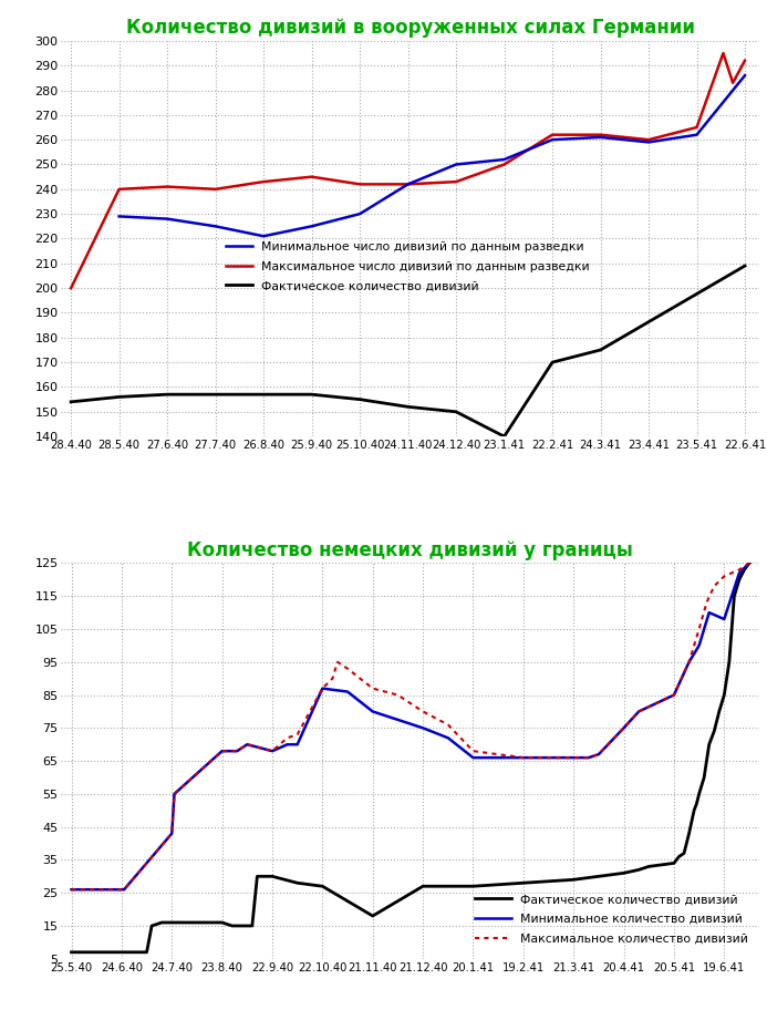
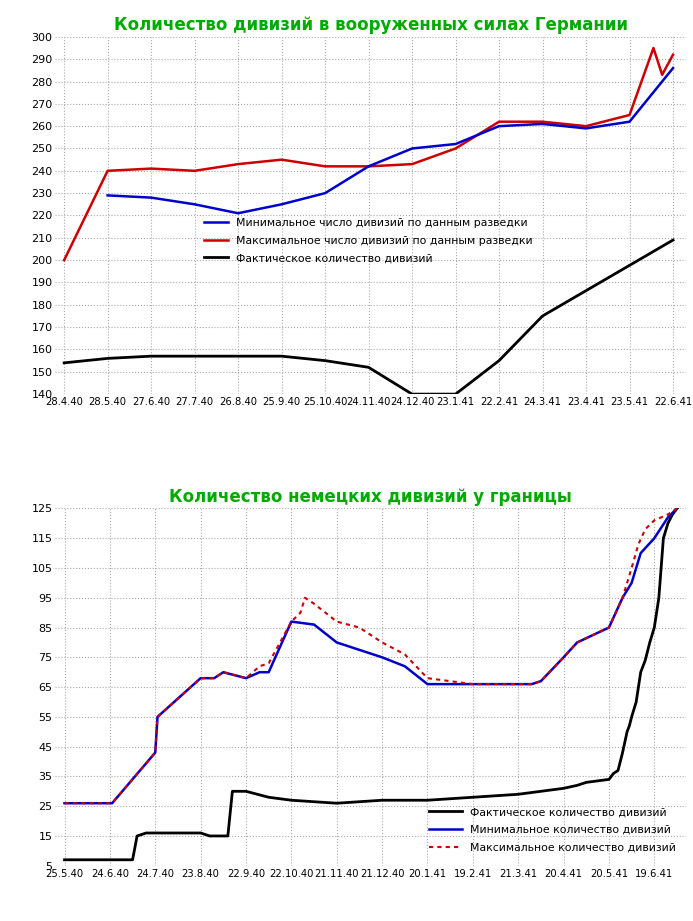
Количество дивизий в вооруженных силах Германии/Фактическое количество дивизий/24.12.40: 150 -> 140
Количество дивизий в вооруженных силах Германии/Фактическое количество дивизий/22.2.41: 170 -> 155
Количество немецких дивизий у границы/Фактическое количество дивизий/21.11.40: 18 -> 26
Количество немецких дивизий у границы/Минимальное количество дивизий/19.6.41: 108 -> 115
